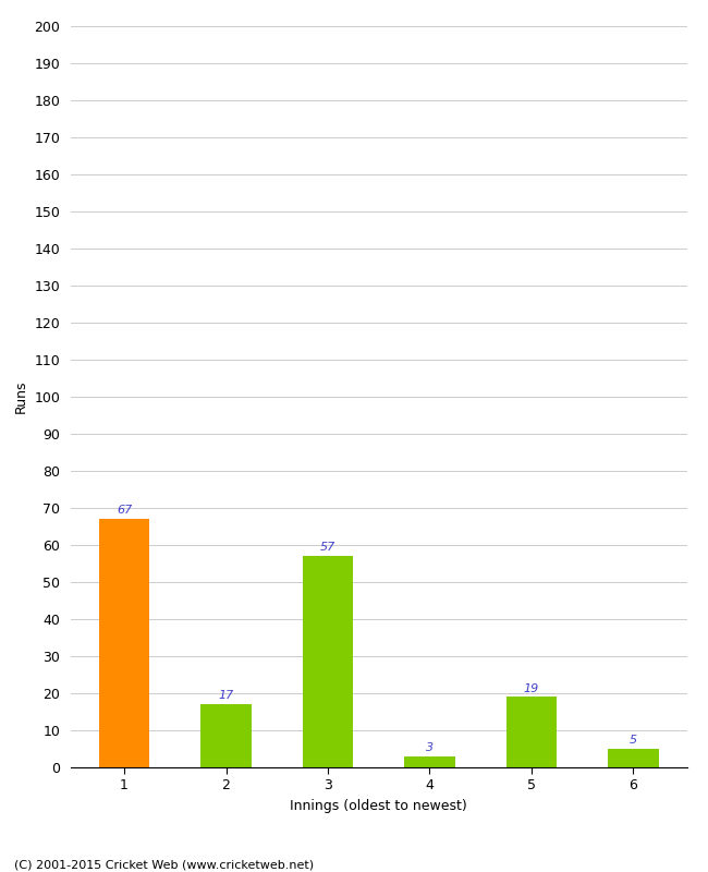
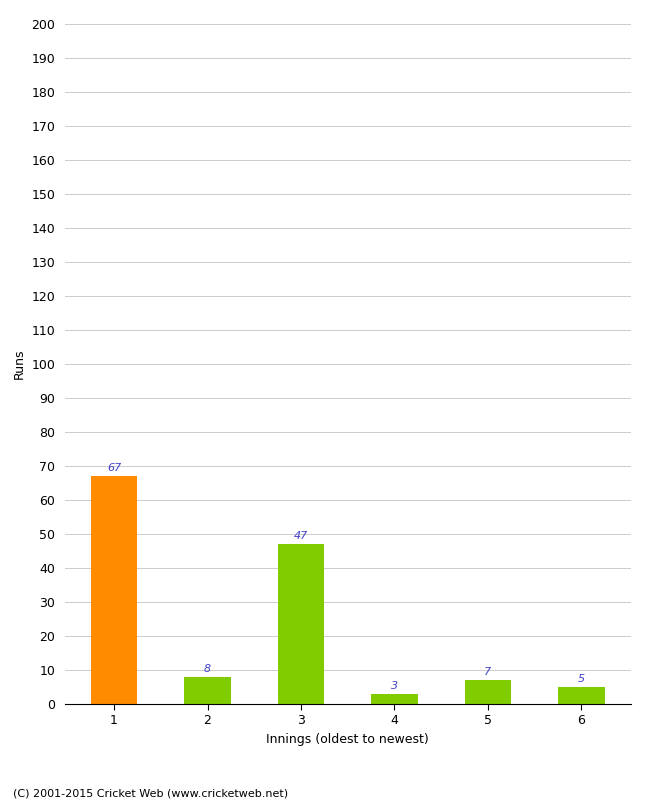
2: 17 -> 8
3: 57 -> 47
5: 19 -> 7
